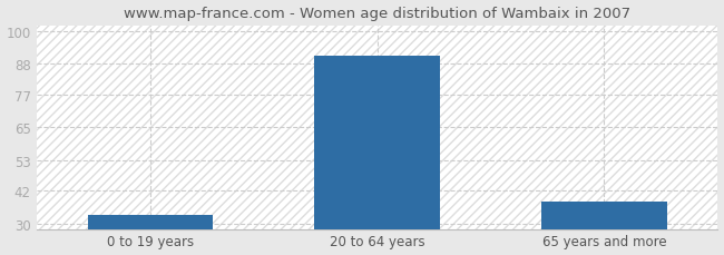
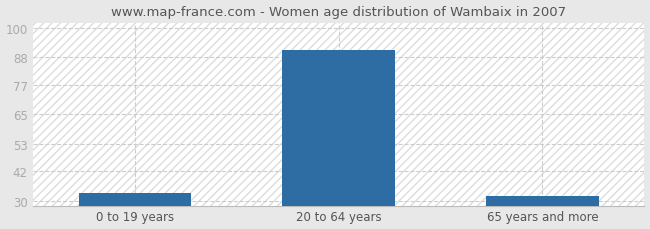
65 years and more: 38 -> 32
